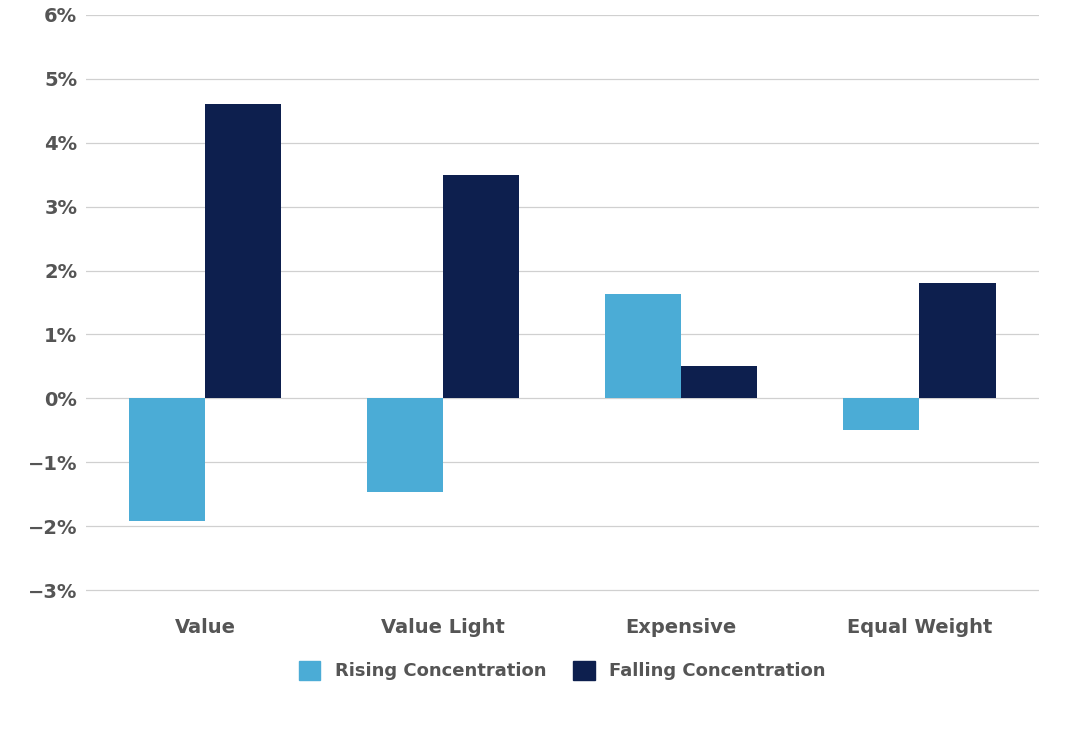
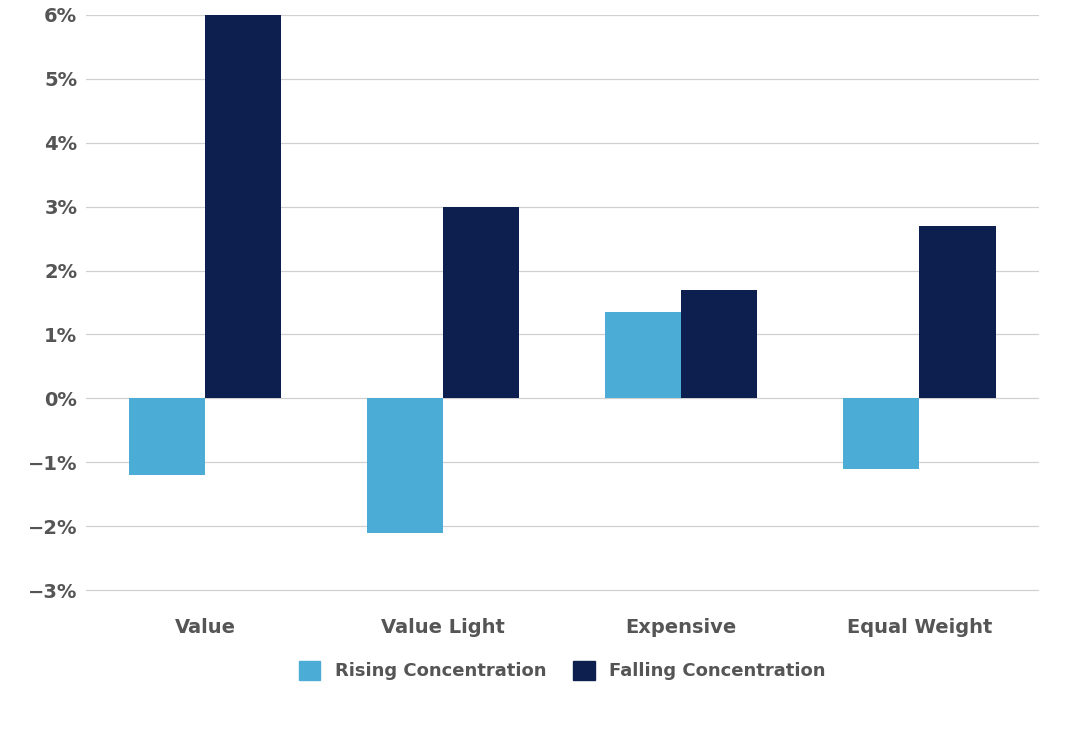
Rising Concentration/Value: -1.92% -> -1.20%
Falling Concentration/Value: 4.6% -> 6.0%
Rising Concentration/Value Light: -1.46% -> -2.10%
Falling Concentration/Value Light: 3.5% -> 3.0%
Rising Concentration/Expensive: 1.64% -> 1.35%
Falling Concentration/Expensive: 0.5% -> 1.7%
Rising Concentration/Equal Weight: -0.50% -> -1.10%
Falling Concentration/Equal Weight: 1.8% -> 2.7%
